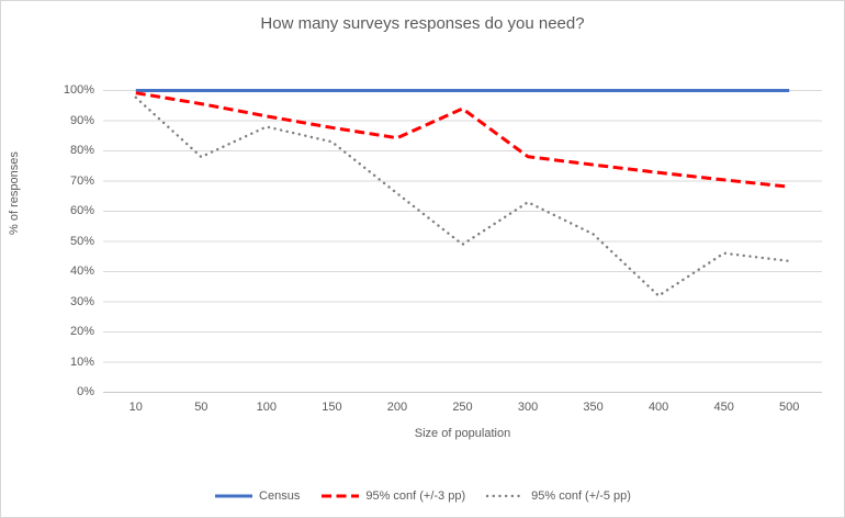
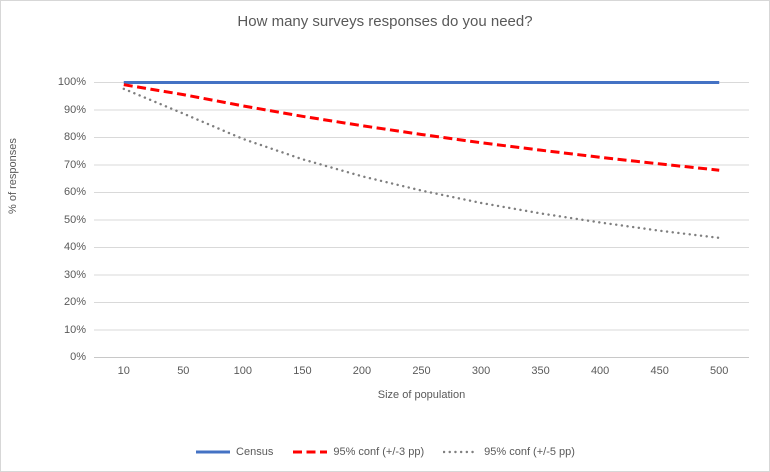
95% conf (+/-5 pp)/50: 78% -> 89%
95% conf (+/-5 pp)/100: 88% -> 80%
95% conf (+/-5 pp)/150: 83% -> 72%
95% conf (+/-3 pp)/250: 94% -> 81%
95% conf (+/-5 pp)/250: 49% -> 61%
95% conf (+/-5 pp)/300: 63% -> 56%
95% conf (+/-5 pp)/400: 32% -> 49%
